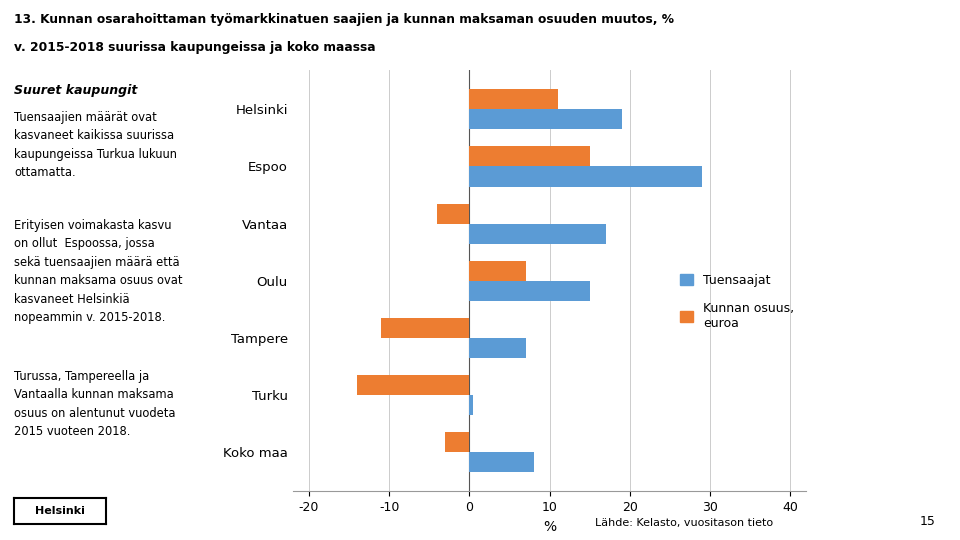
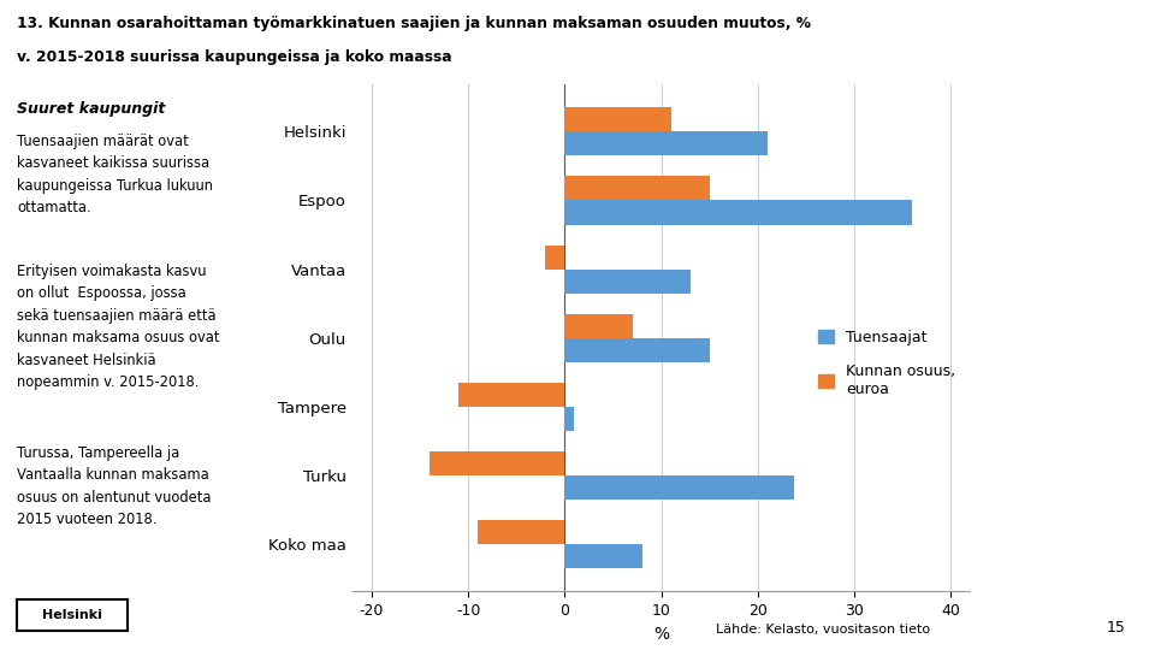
Tuensaajat/Helsinki: 19.0 -> 21.0
Tuensaajat/Espoo: 29.0 -> 36.0
Kunnan osuus, euroa/Vantaa: -4 -> -2
Tuensaajat/Vantaa: 17.0 -> 13.0
Tuensaajat/Tampere: 7.0 -> 1.0
Tuensaajat/Turku: 0.5 -> 23.8
Kunnan osuus, euroa/Koko maa: -3 -> -9
